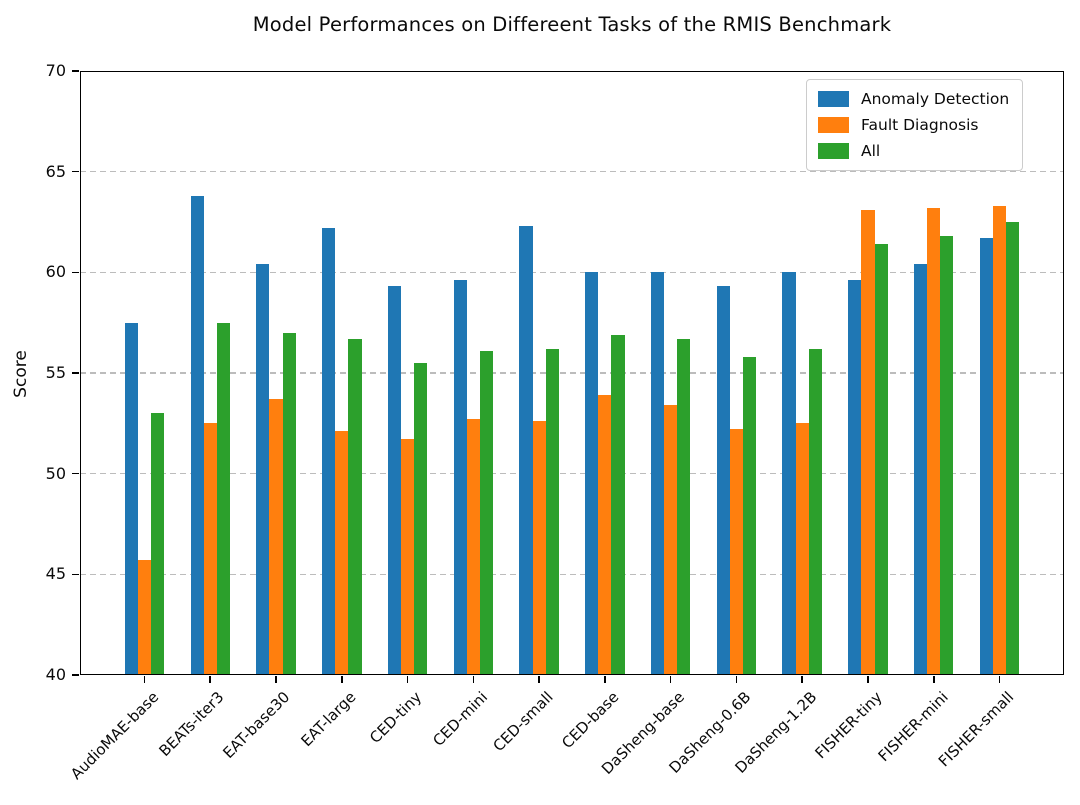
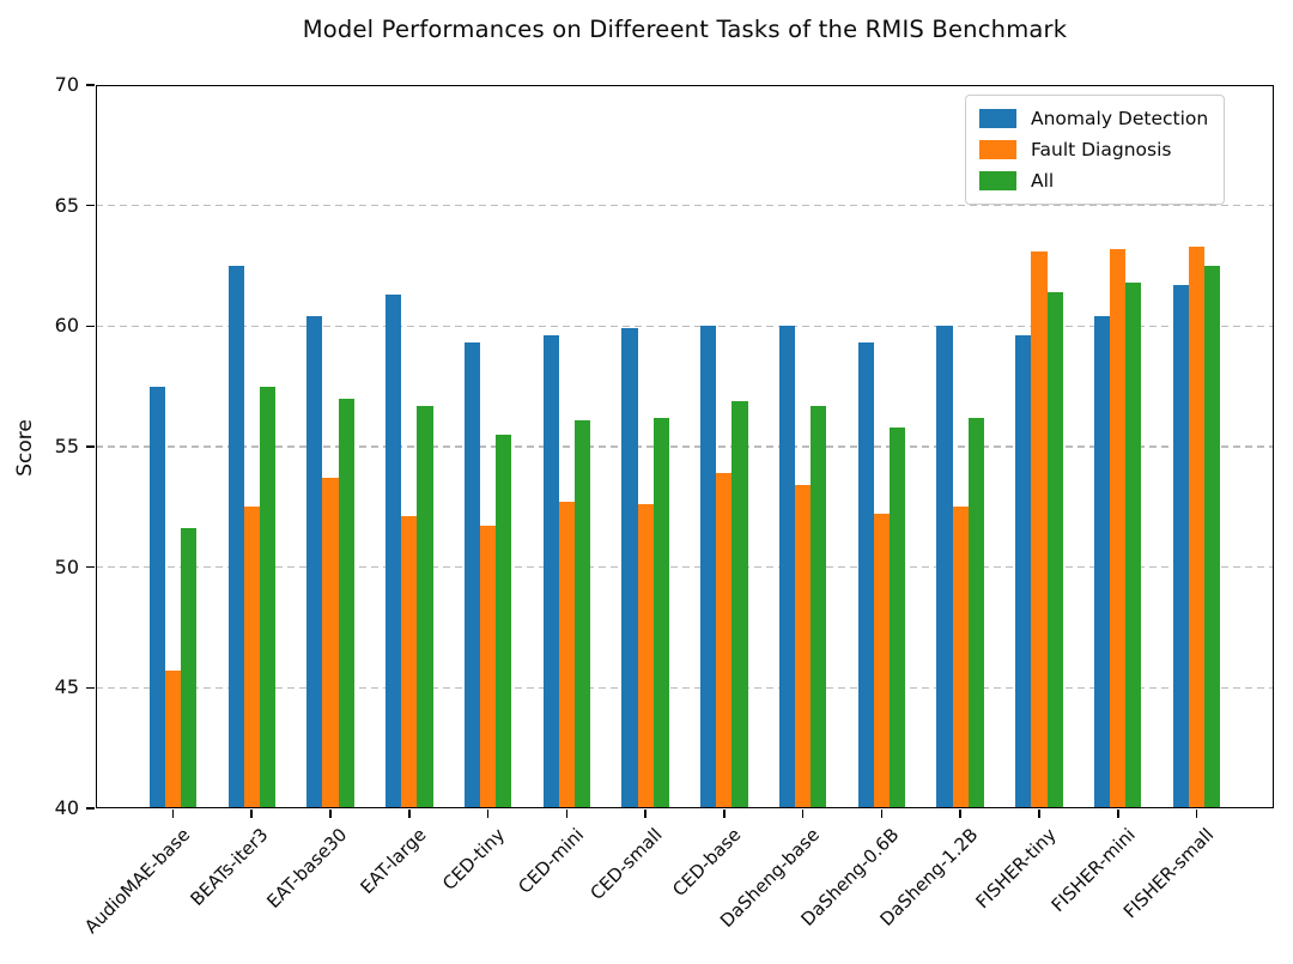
All/AudioMAE-base: 53.0 -> 51.6
Anomaly Detection/BEATs-iter3: 63.8 -> 62.5
Anomaly Detection/EAT-large: 62.2 -> 61.3
Anomaly Detection/CED-small: 62.3 -> 59.9
